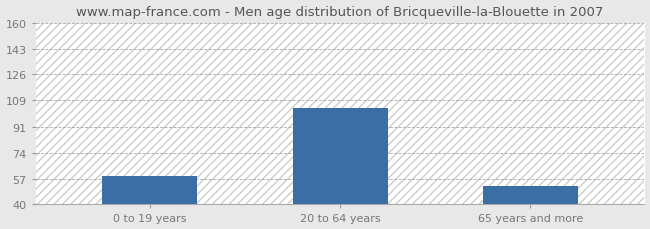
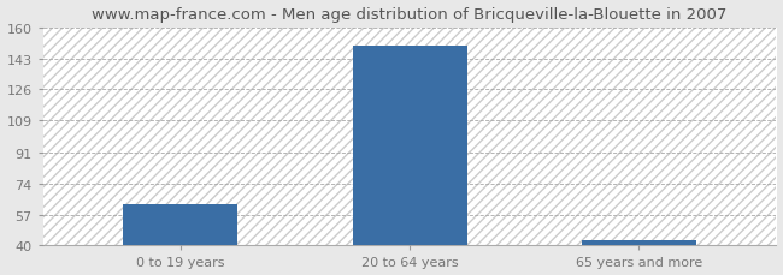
0 to 19 years: 59 -> 63
20 to 64 years: 104 -> 150
65 years and more: 52 -> 43
